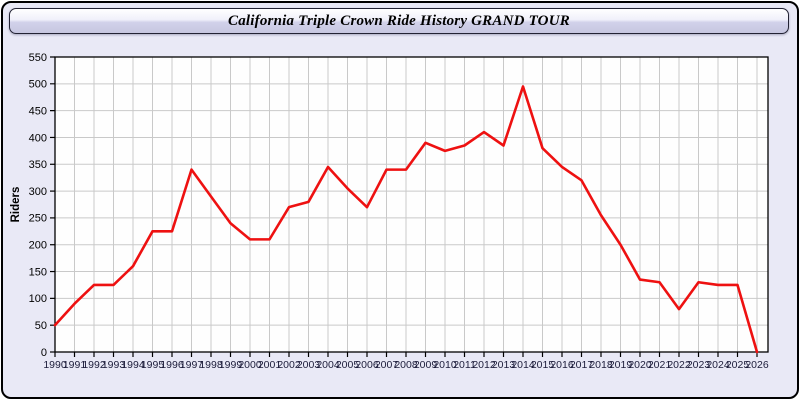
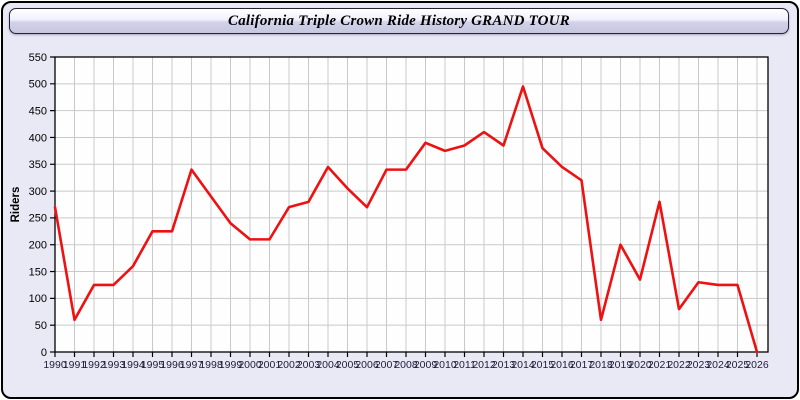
1990: 50 -> 270
1991: 90 -> 60
2018: 260 -> 60
2021: 130 -> 280
